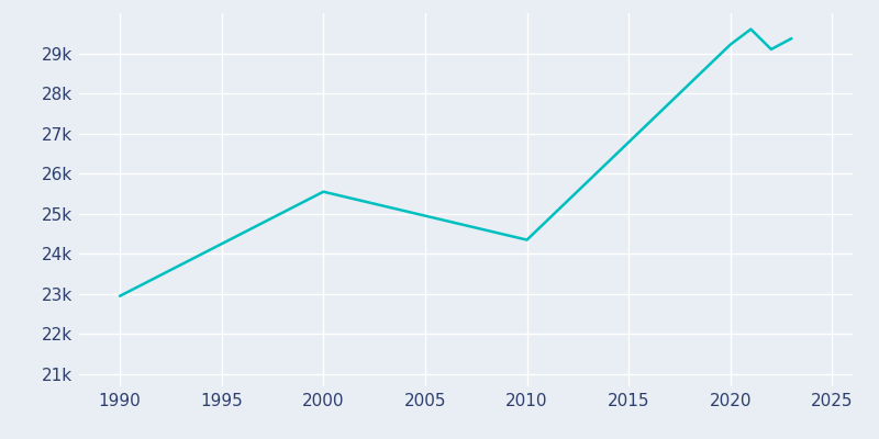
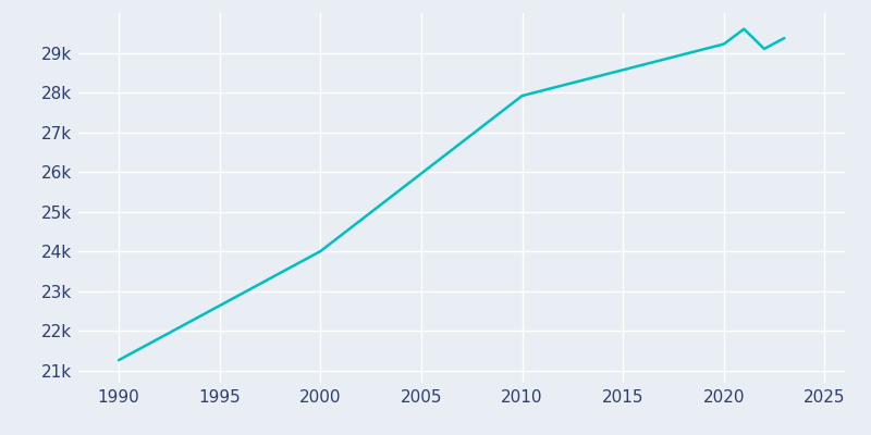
1990: 22.95k -> 21.27k
2000: 25.55k -> 24.01k
2010: 24.35k -> 27.92k
